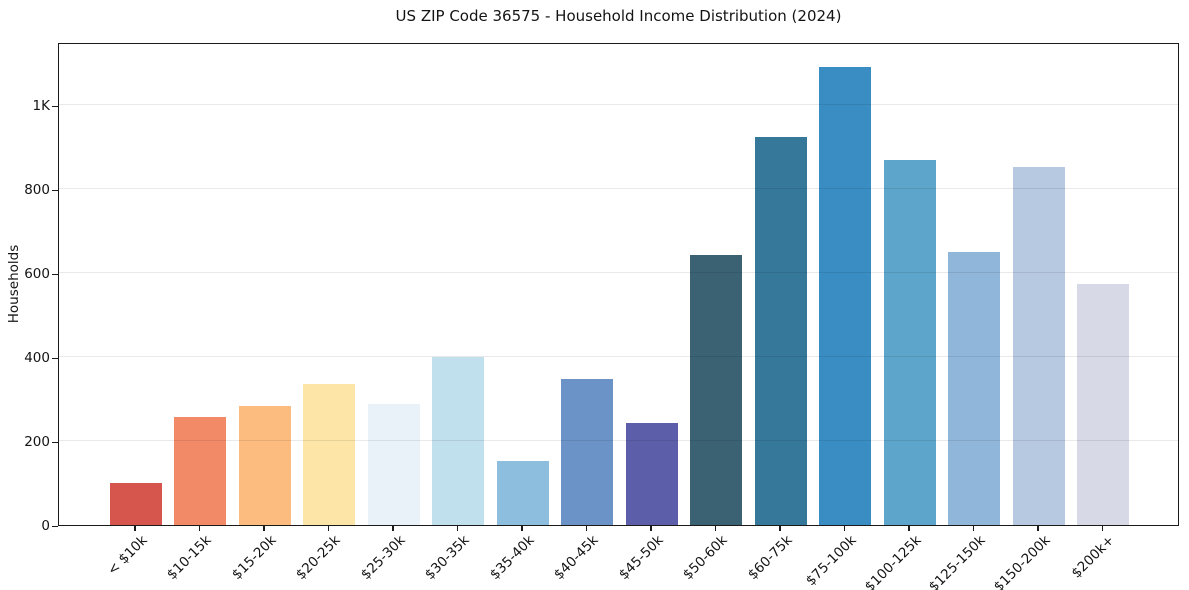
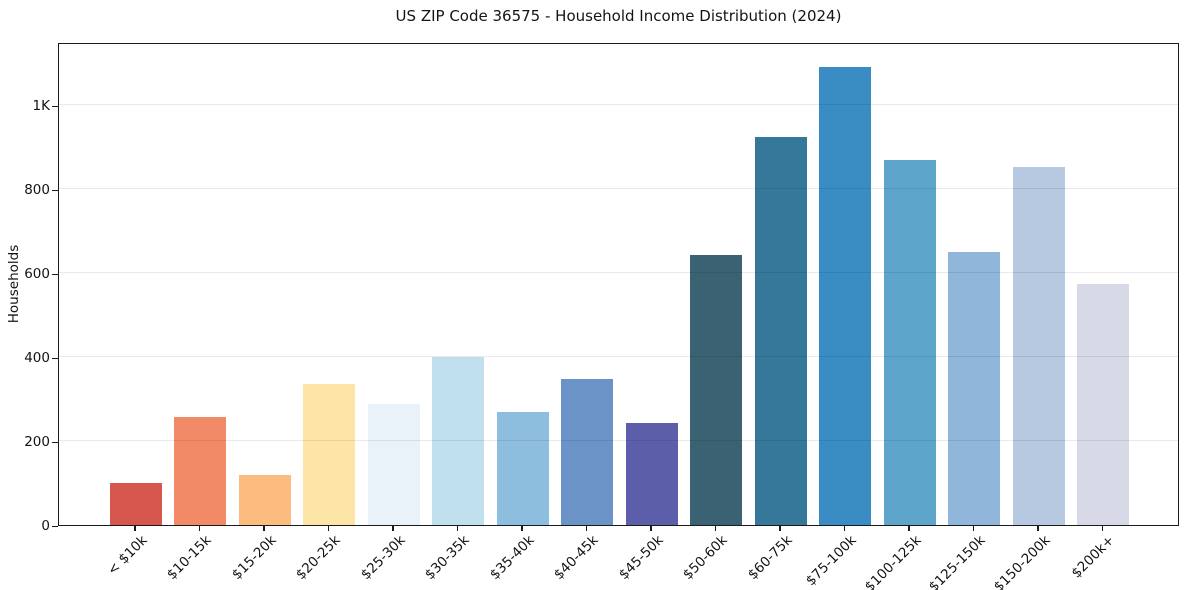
$15-20k: 280 -> 120
$35-40k: 150 -> 270
